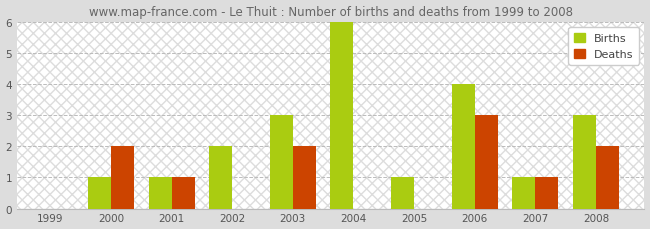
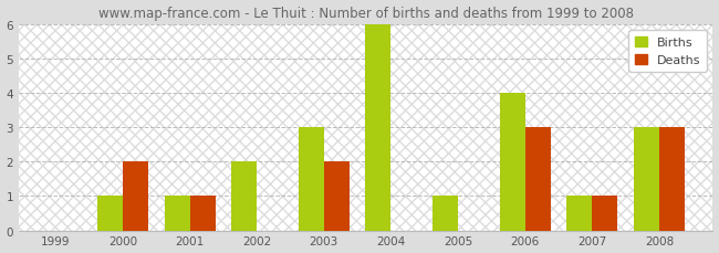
Deaths/2008: 2 -> 3
